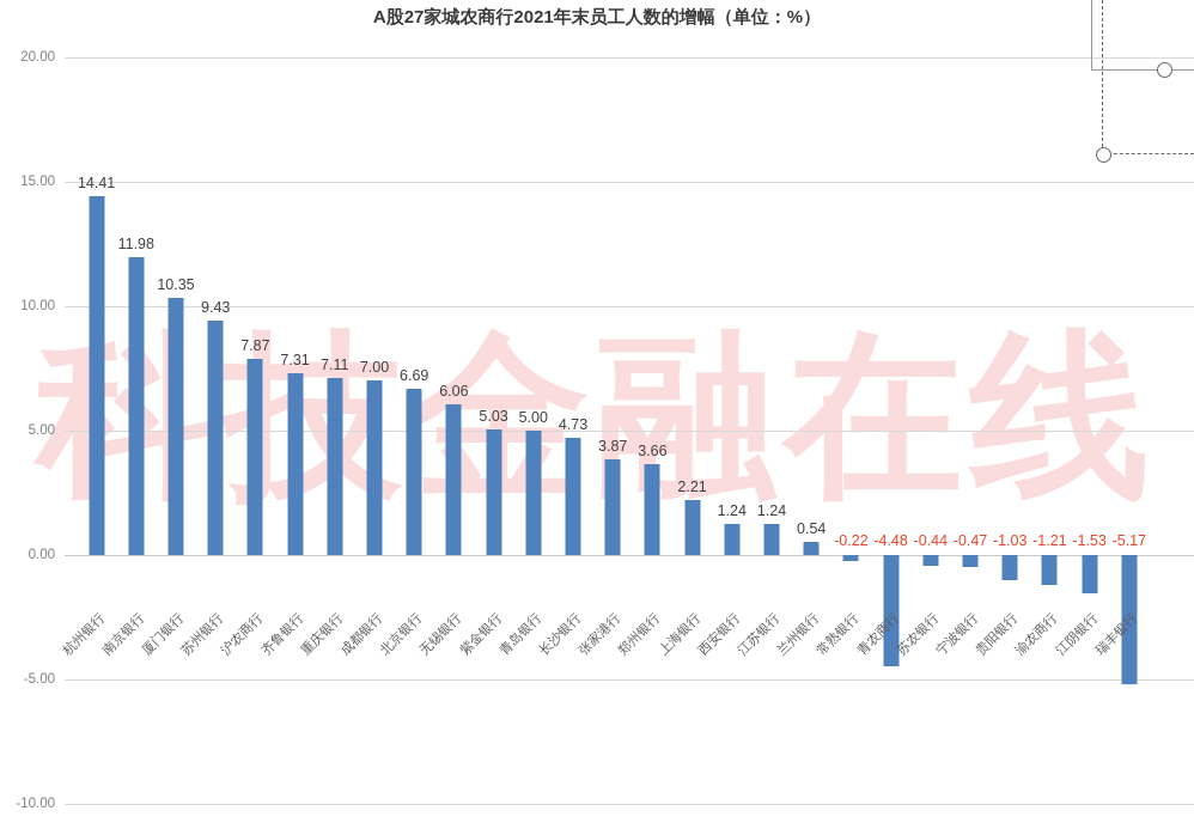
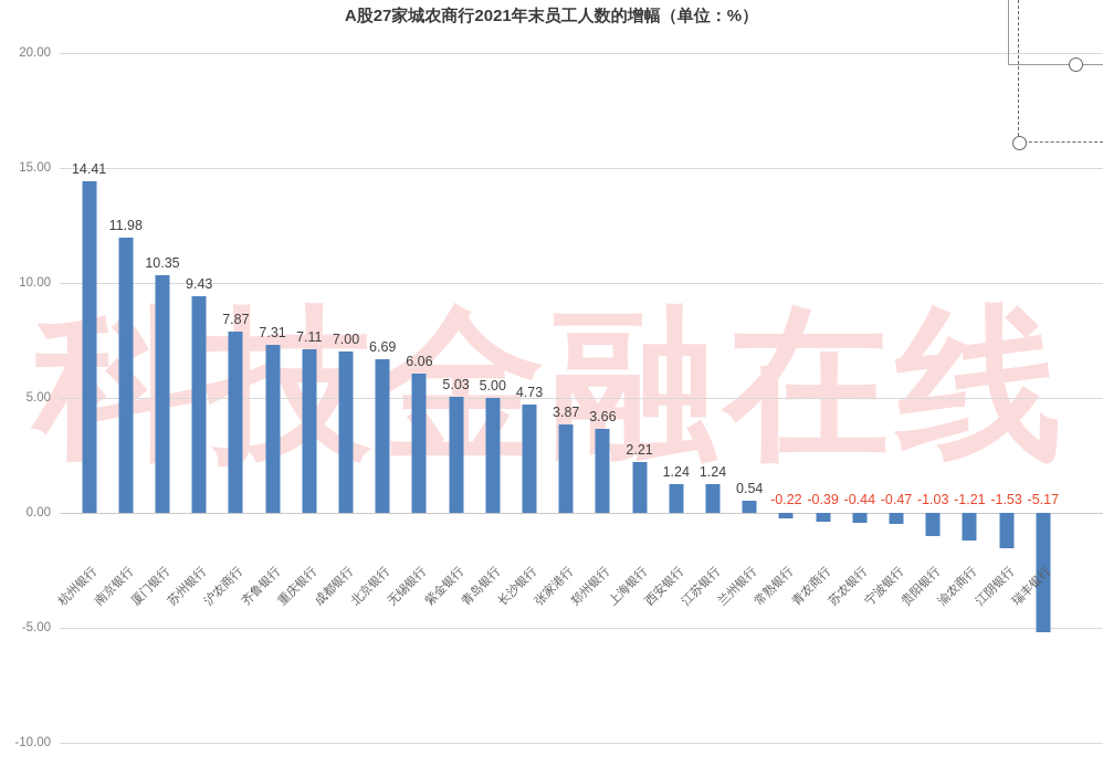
青农商行: -4.48 -> -0.39
